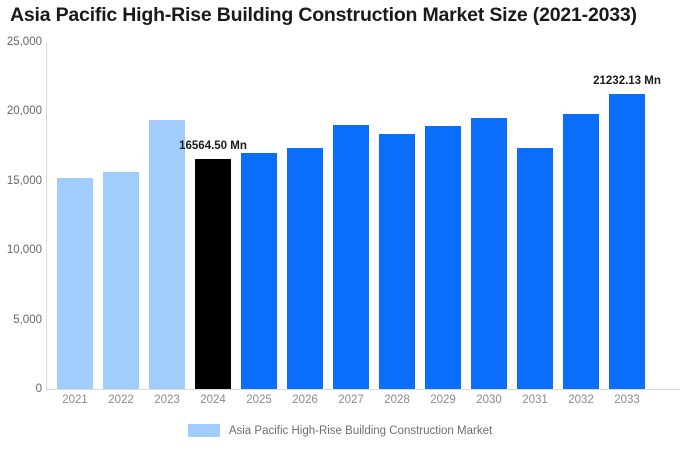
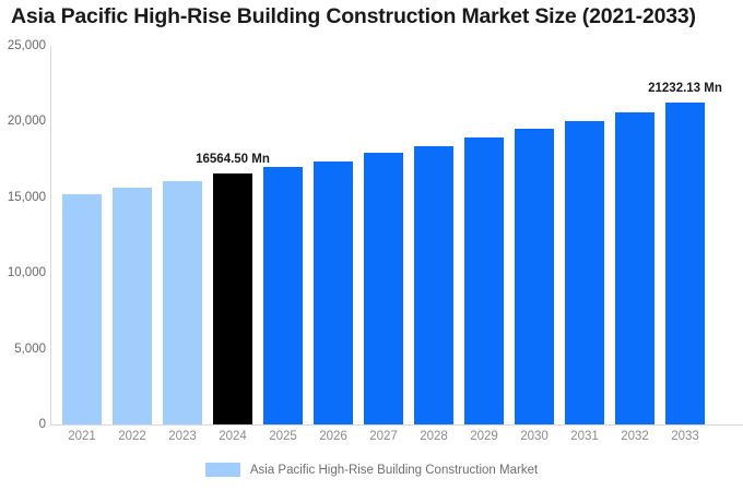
2023: 19400 -> 16000
2027: 19000 -> 18000
2031: 17400 -> 20000
2032: 19800 -> 20600
